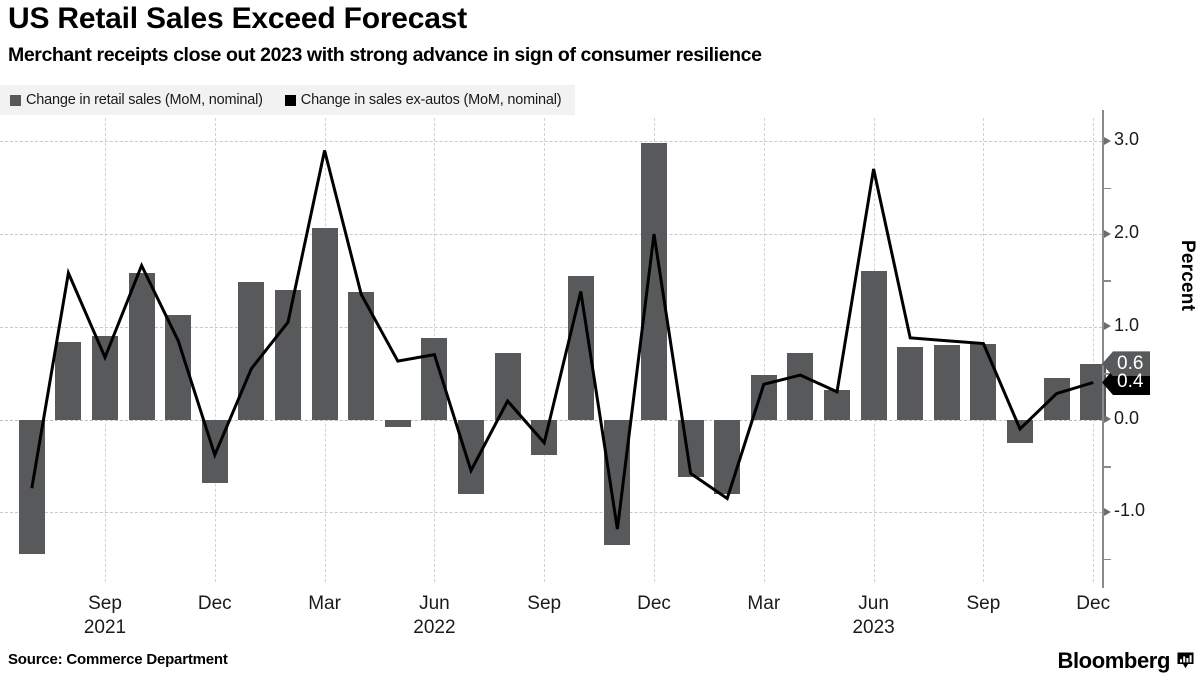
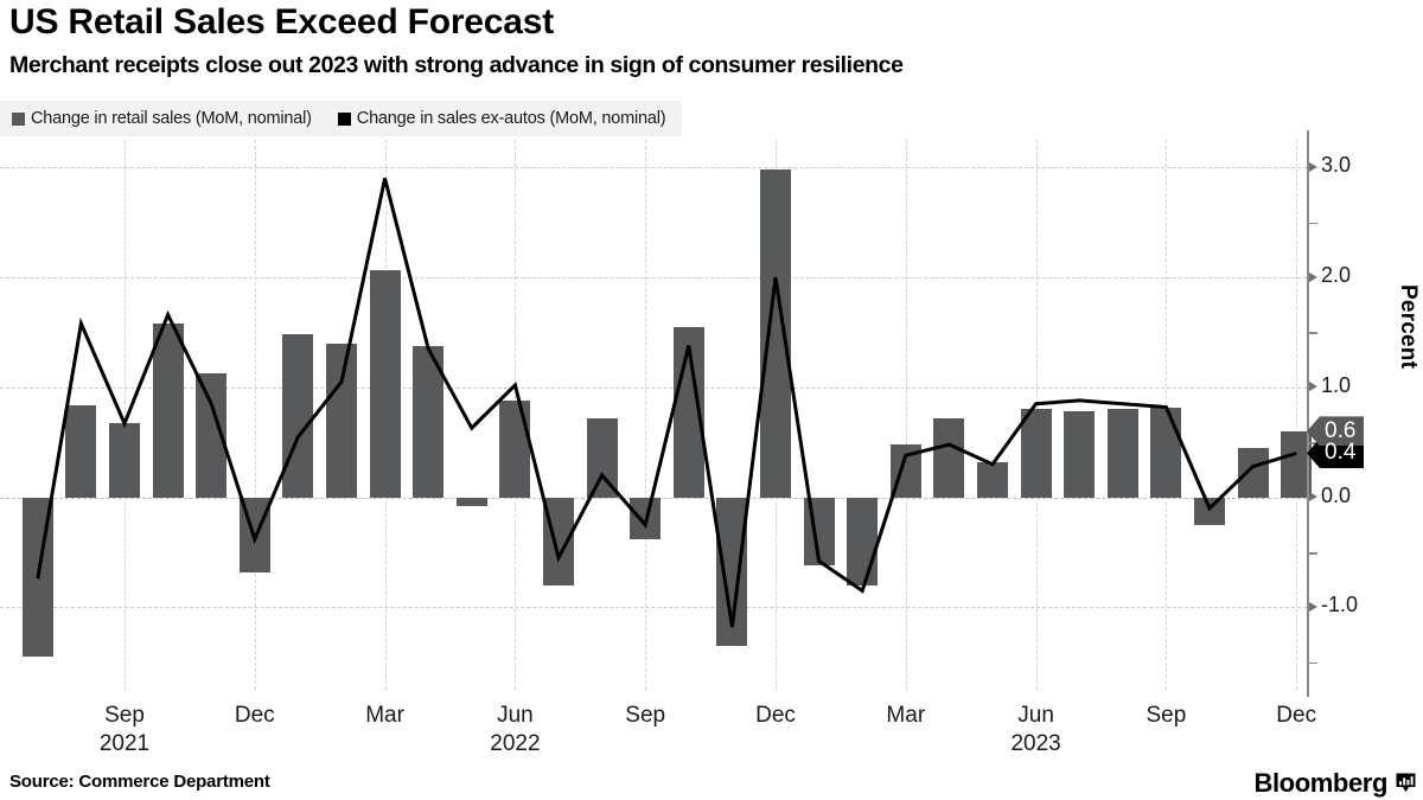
Change in retail sales (MoM, nominal)/Sep 2021: 0.9 -> 0.7
Change in sales ex-autos (MoM, nominal)/Jun 2022: 0.7 -> 1.0
Change in retail sales (MoM, nominal)/Jun 2023: 1.6 -> 0.8
Change in sales ex-autos (MoM, nominal)/Jun 2023: 2.7 -> 0.8
